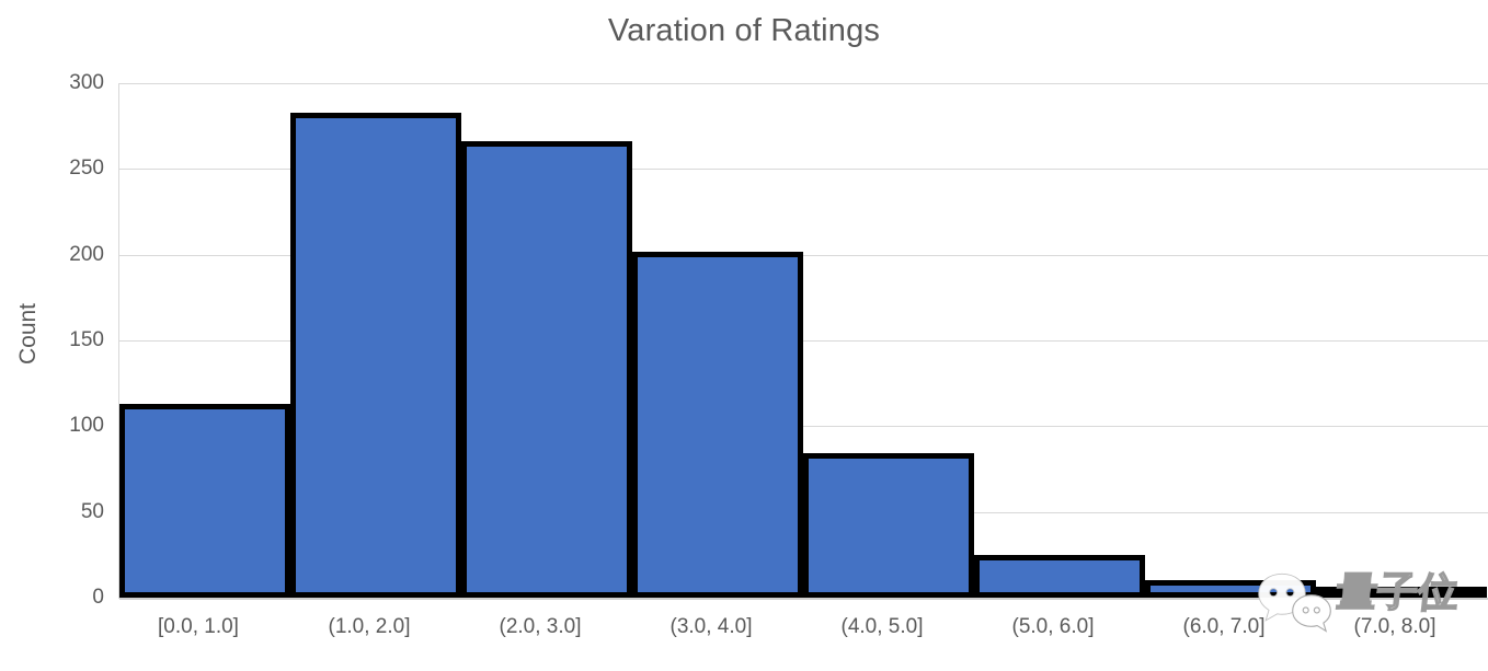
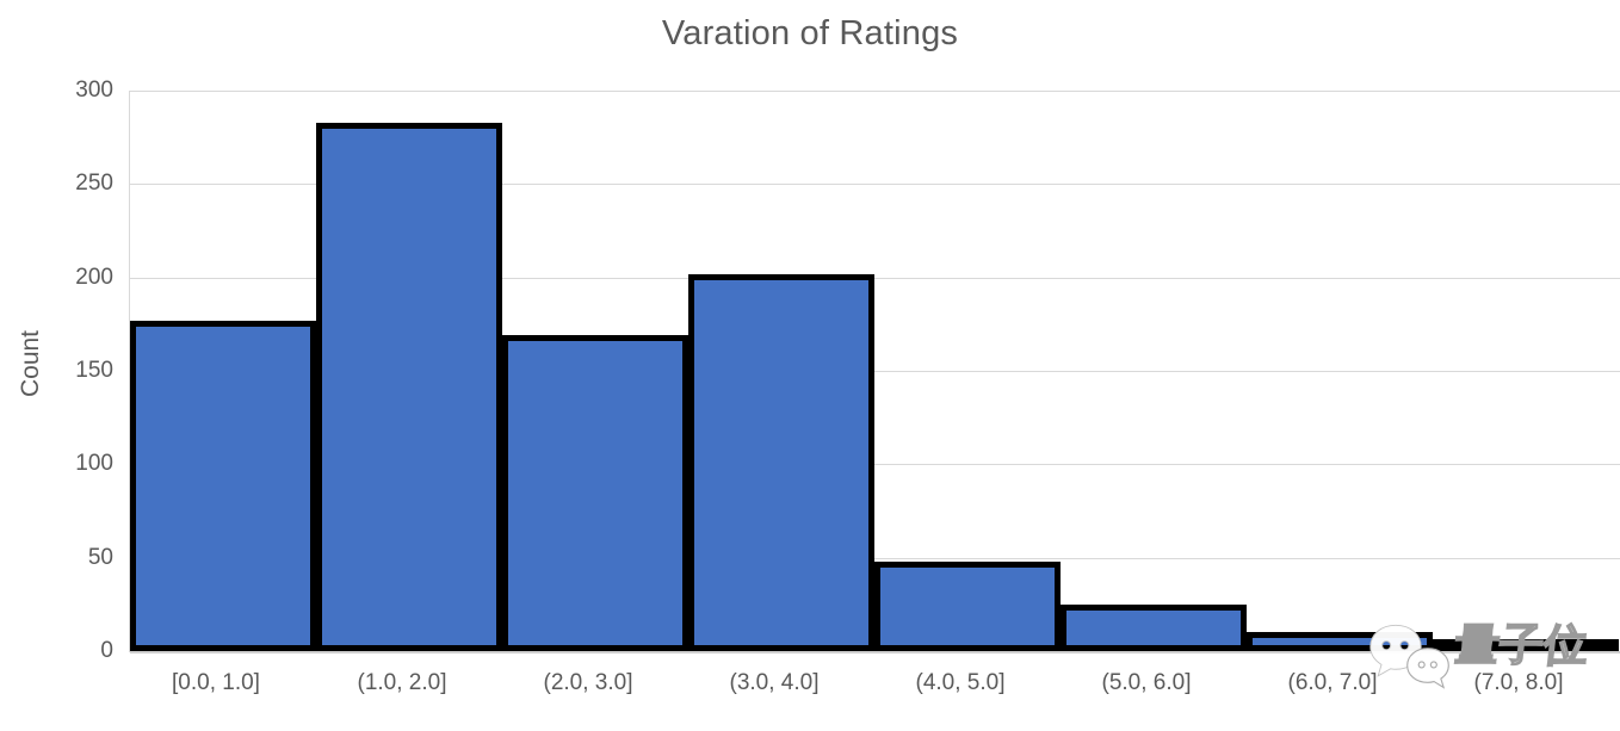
[0.0, 1.0]: 113 -> 177
(2.0, 3.0]: 266 -> 169
(4.0, 5.0]: 84 -> 48
